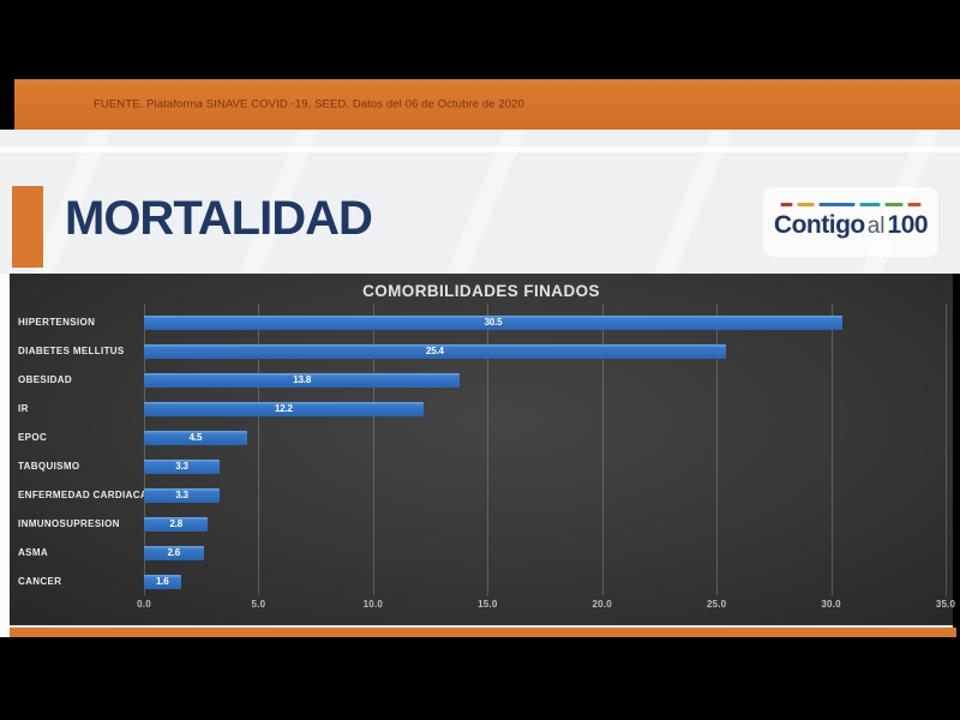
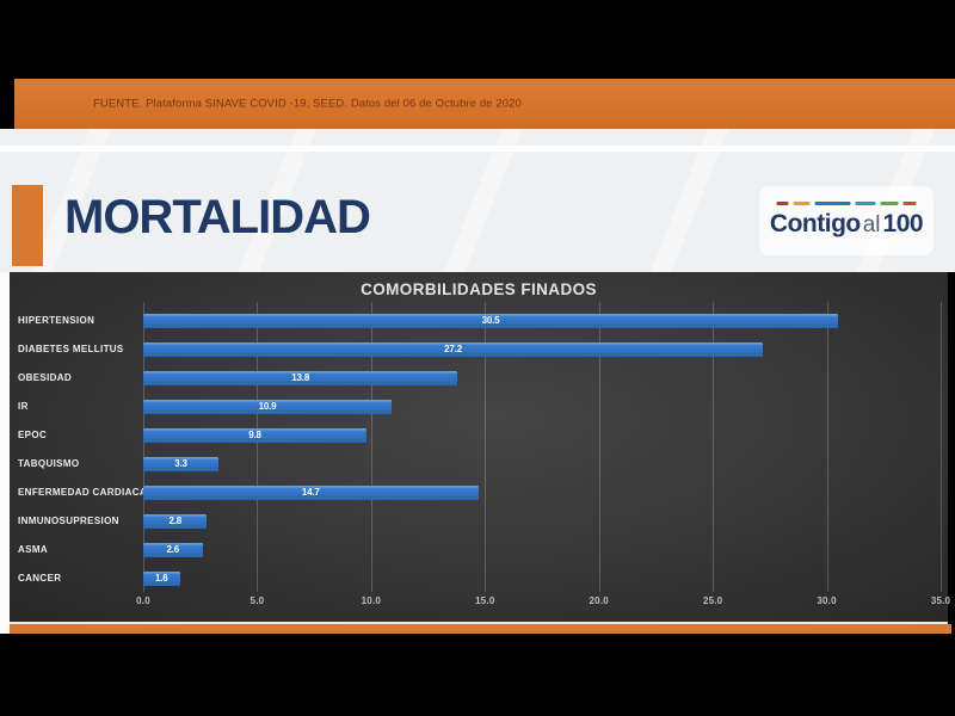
DIABETES MELLITUS: 25.4 -> 27.2
IR: 12.2 -> 10.9
EPOC: 4.5 -> 9.8
ENFERMEDAD CARDIACA: 3.3 -> 14.7
